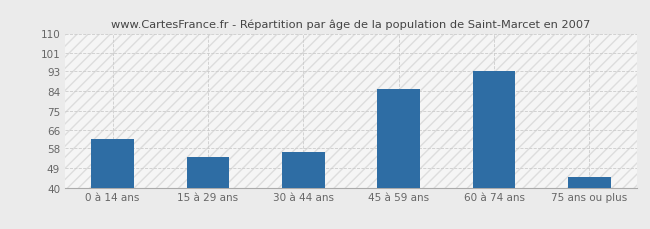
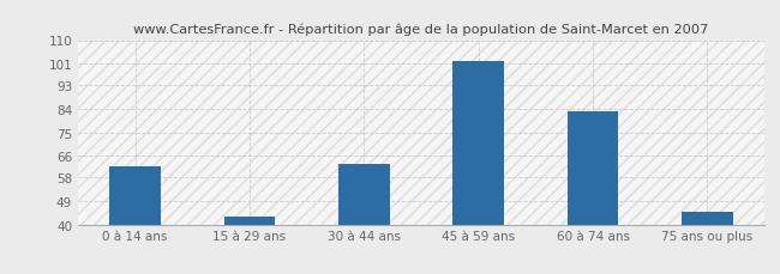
15 à 29 ans: 54 -> 43
30 à 44 ans: 56 -> 63
45 à 59 ans: 85 -> 102
60 à 74 ans: 93 -> 83
